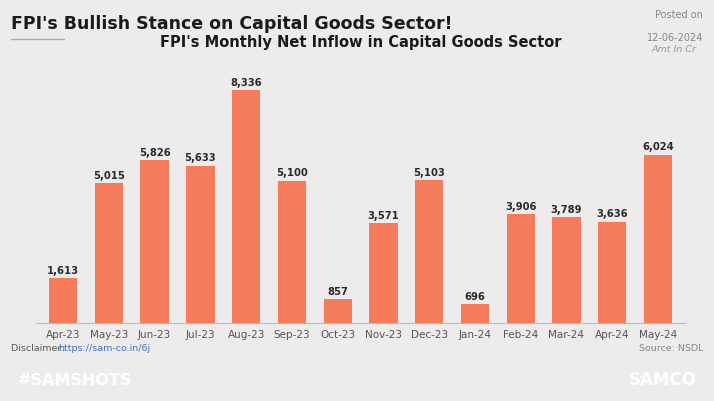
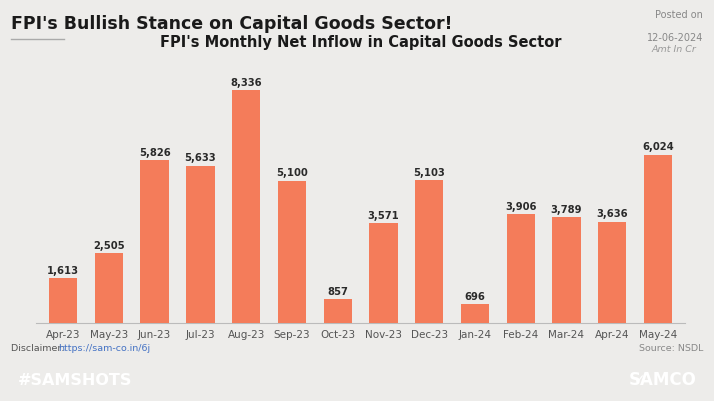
May-23: 5,015 -> 2,505
